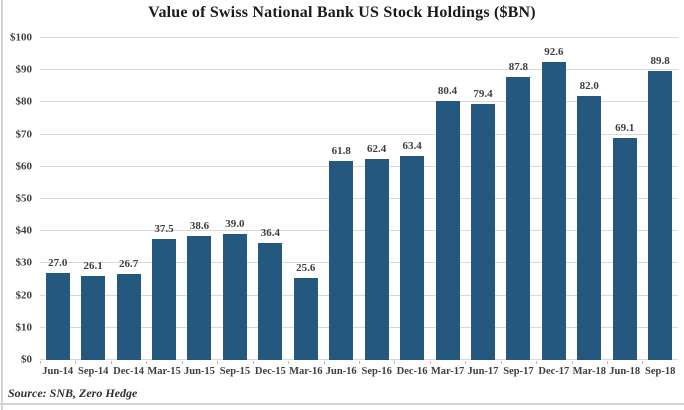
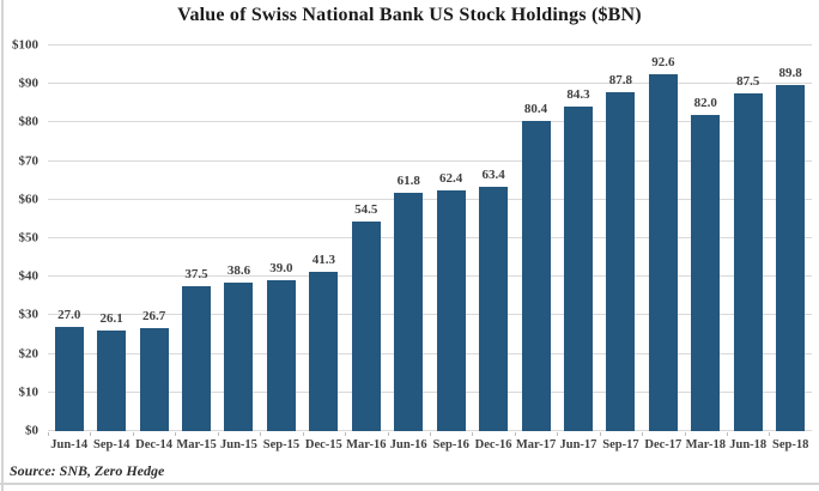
Dec-15: 36.4 -> 41.3
Mar-16: 25.6 -> 54.5
Jun-17: 79.4 -> 84.3
Jun-18: 69.1 -> 87.5
